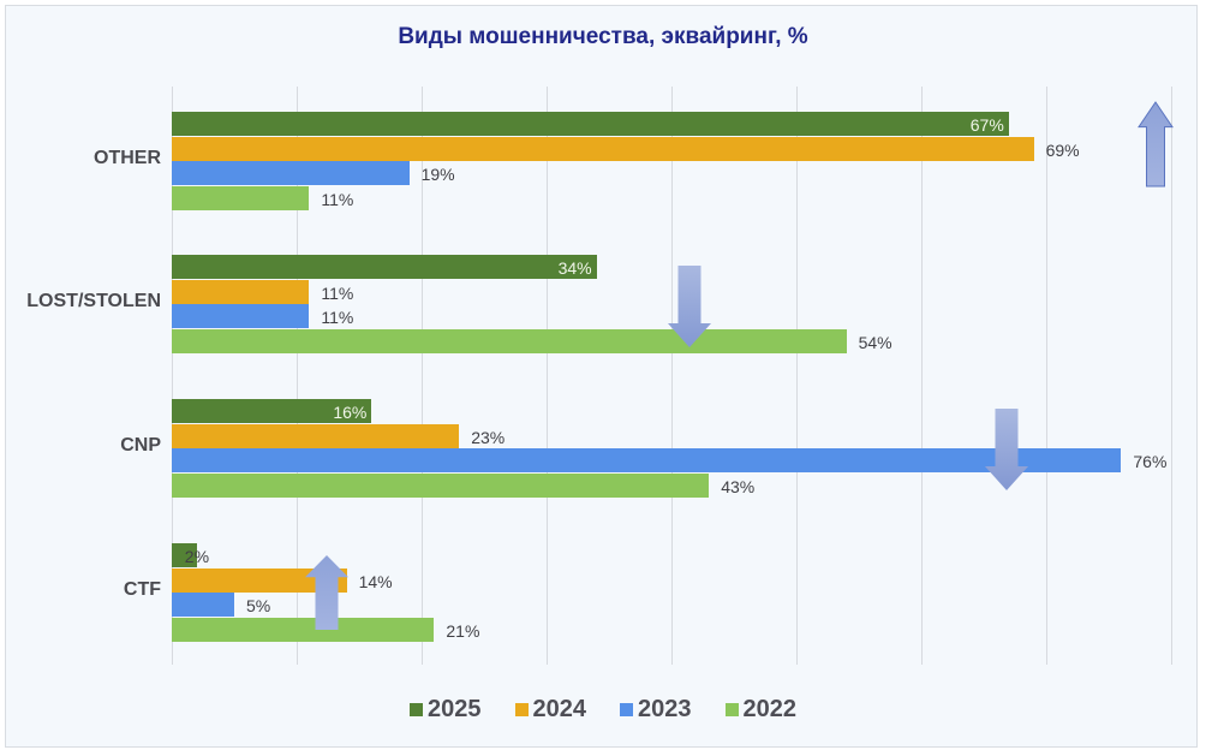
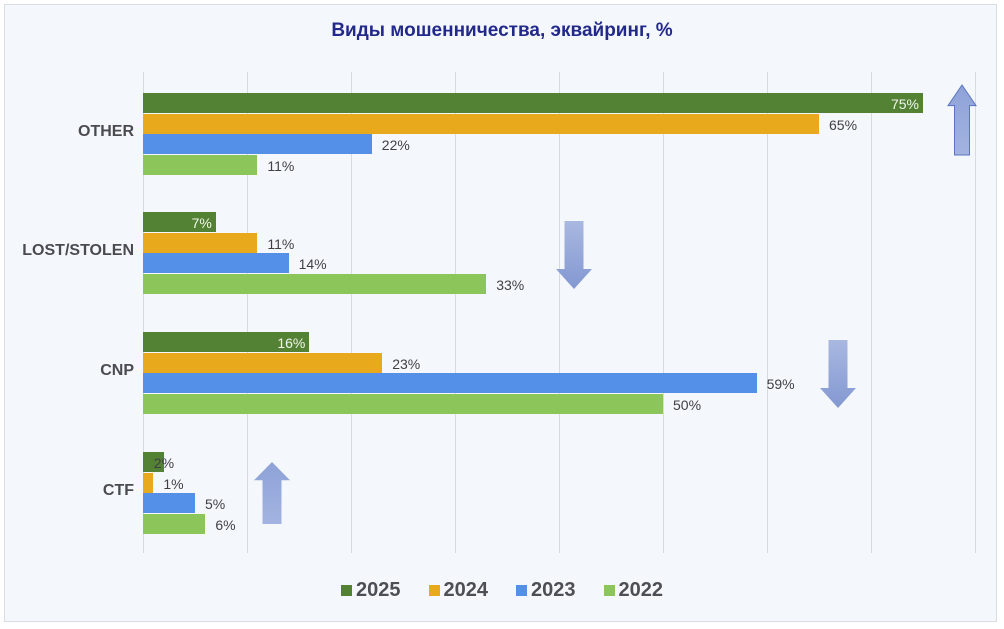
2025/OTHER: 67% -> 75%
2024/OTHER: 69% -> 65%
2023/OTHER: 19% -> 22%
2025/LOST/STOLEN: 34% -> 7%
2023/LOST/STOLEN: 11% -> 14%
2022/LOST/STOLEN: 54% -> 33%
2023/CNP: 76% -> 59%
2022/CNP: 43% -> 50%
2024/CTF: 14% -> 1%
2022/CTF: 21% -> 6%
